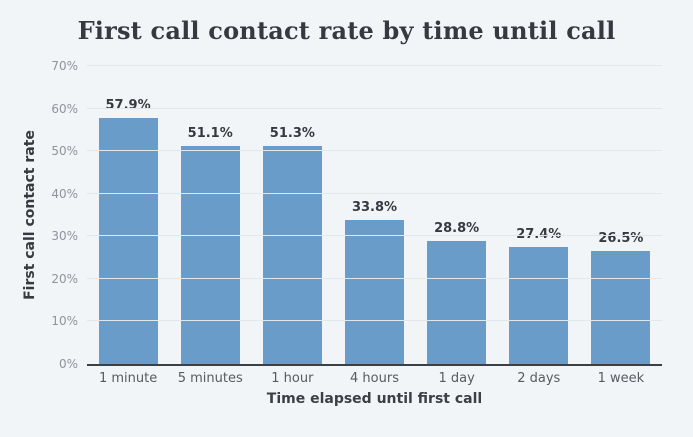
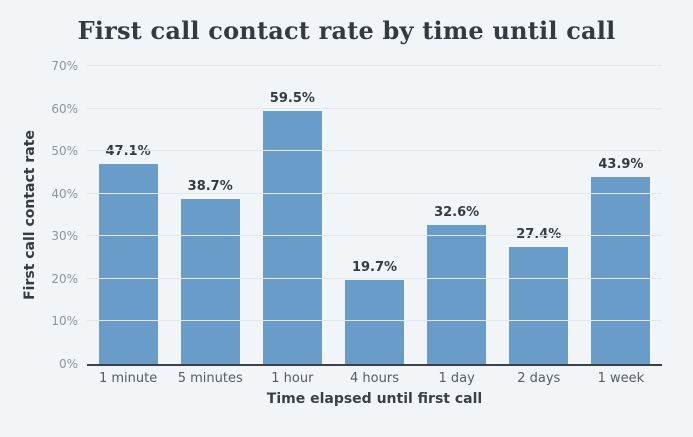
1 minute: 57.9% -> 47.1%
5 minutes: 51.1% -> 38.7%
1 hour: 51.3% -> 59.5%
4 hours: 33.8% -> 19.7%
1 day: 28.8% -> 32.6%
1 week: 26.5% -> 43.9%
